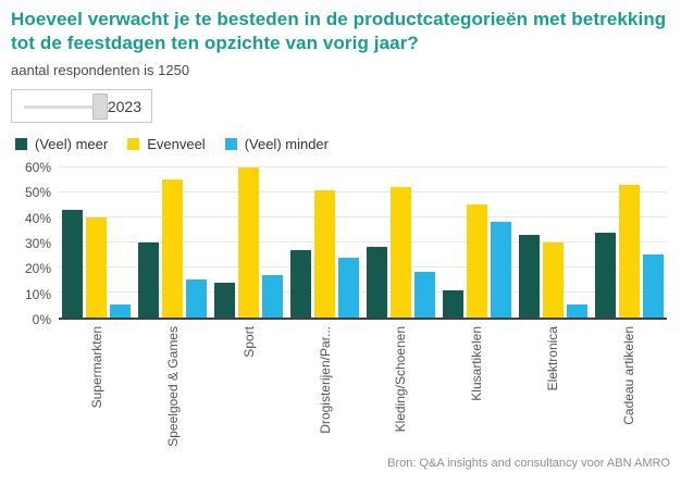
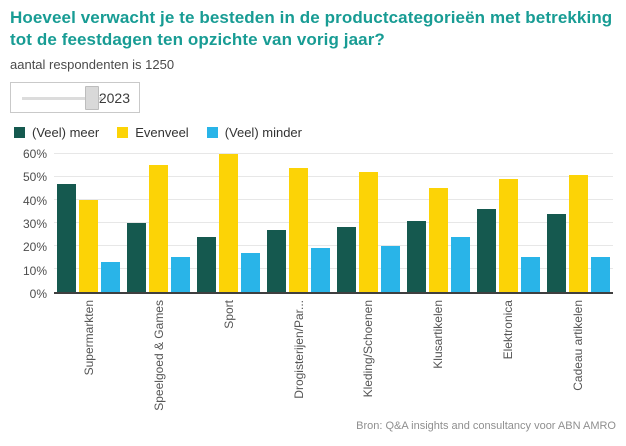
(Veel) meer/Supermarkten: 43% -> 47%
(Veel) minder/Supermarkten: 5% -> 13%
(Veel) meer/Sport: 14% -> 24%
Evenveel/Drogisterijen/Par...: 51% -> 54%
(Veel) minder/Drogisterijen/Par...: 24% -> 19%
(Veel) minder/Kleding/Schoenen: 18% -> 20%
(Veel) meer/Klusartikelen: 11% -> 31%
(Veel) minder/Klusartikelen: 38% -> 24%
(Veel) meer/Elektronica: 33% -> 36%
Evenveel/Elektronica: 30% -> 49%
(Veel) minder/Elektronica: 5% -> 15%
Evenveel/Cadeau artikelen: 53% -> 51%
(Veel) minder/Cadeau artikelen: 25% -> 15%
